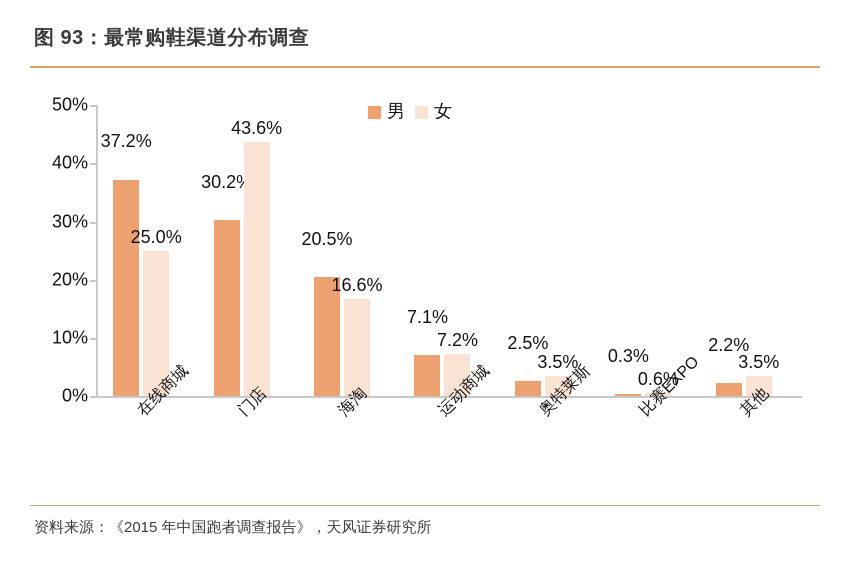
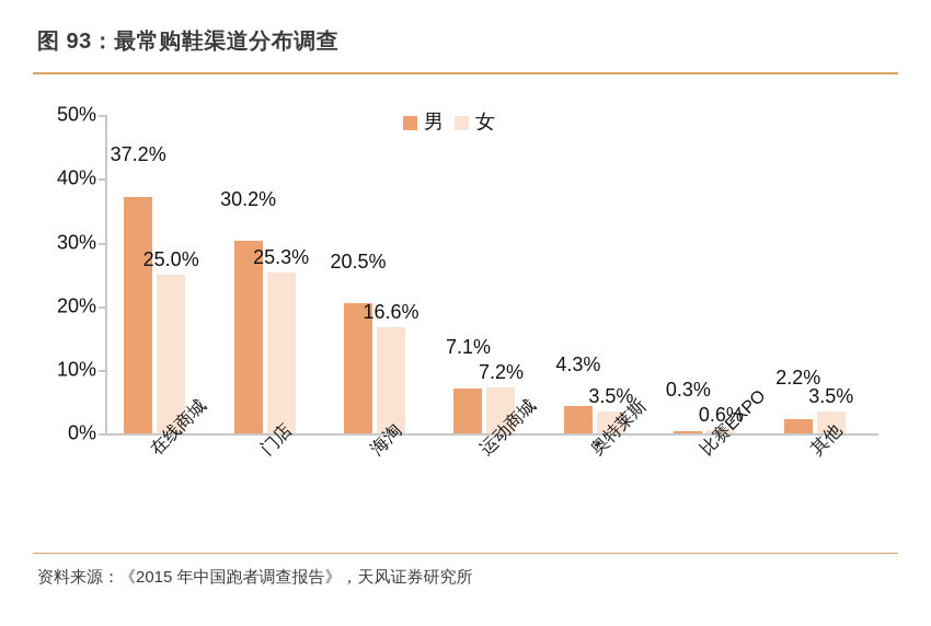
女/门店: 43.6% -> 25.3%
男/奥特莱斯: 2.5% -> 4.3%
